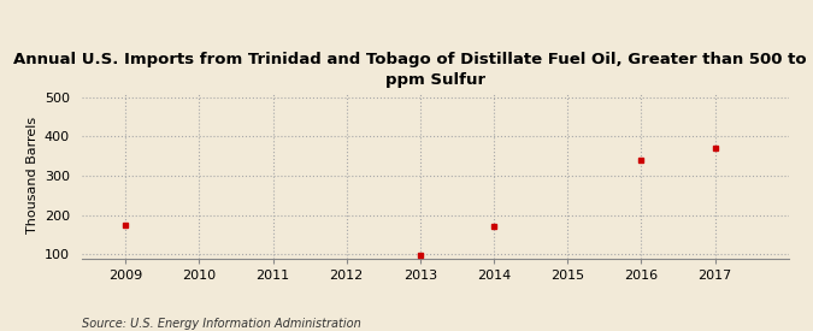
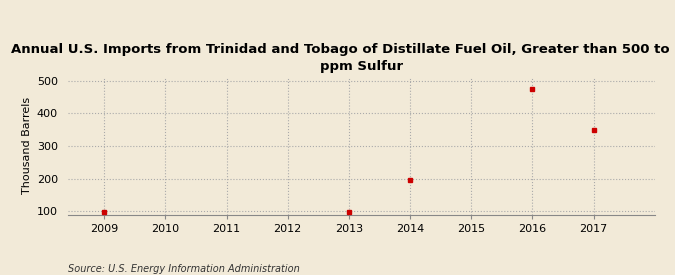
2009: 175 -> 97
2014: 170 -> 197
2016: 340 -> 476
2017: 370 -> 348
